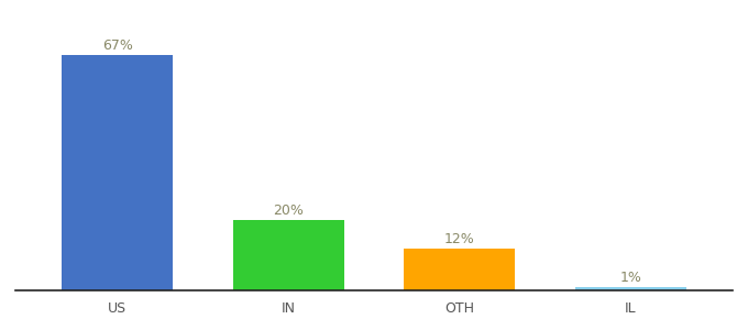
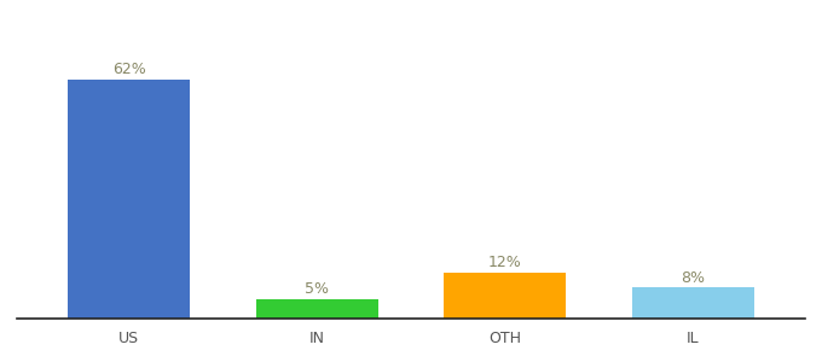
US: 67% -> 62%
IN: 20% -> 5%
IL: 1% -> 8%
